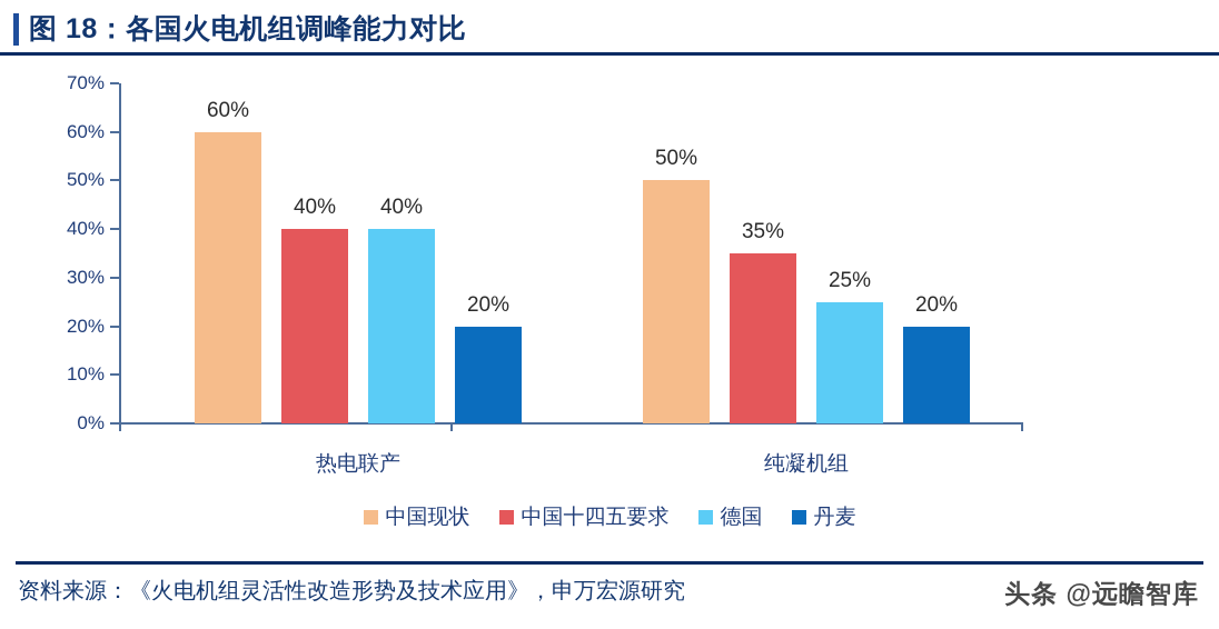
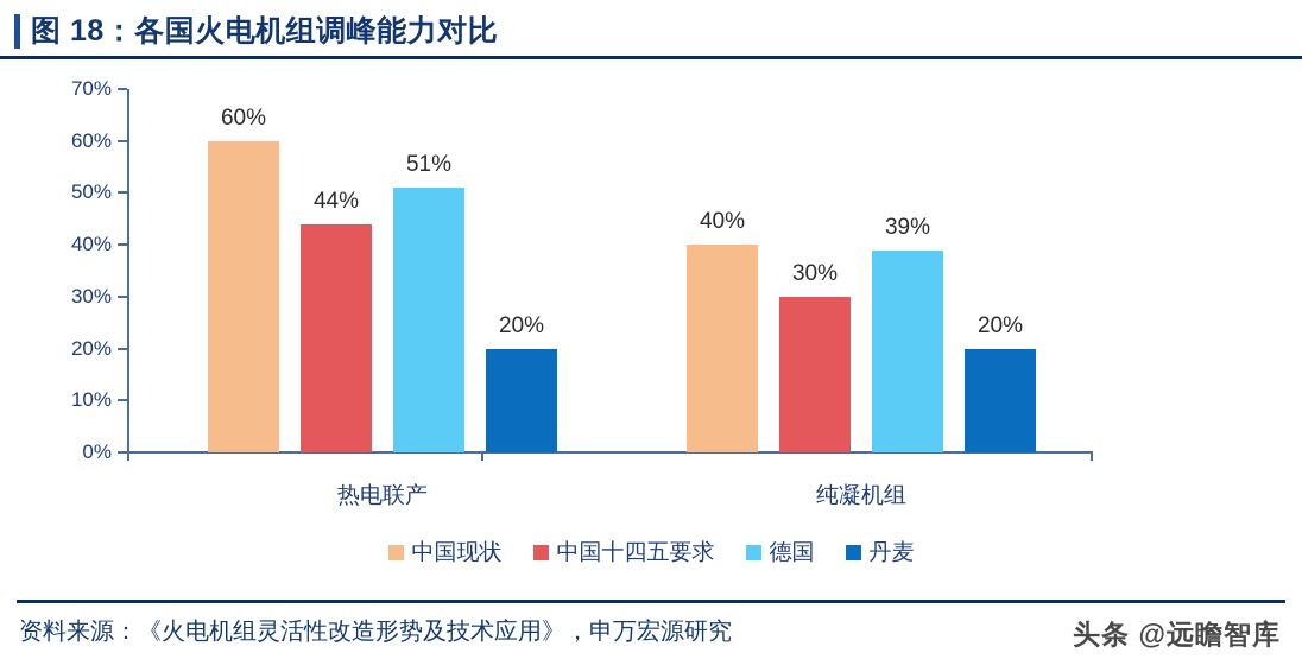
中国十四五要求/热电联产: 40% -> 44%
德国/热电联产: 40% -> 51%
中国现状/纯凝机组: 50% -> 40%
中国十四五要求/纯凝机组: 35% -> 30%
德国/纯凝机组: 25% -> 39%
